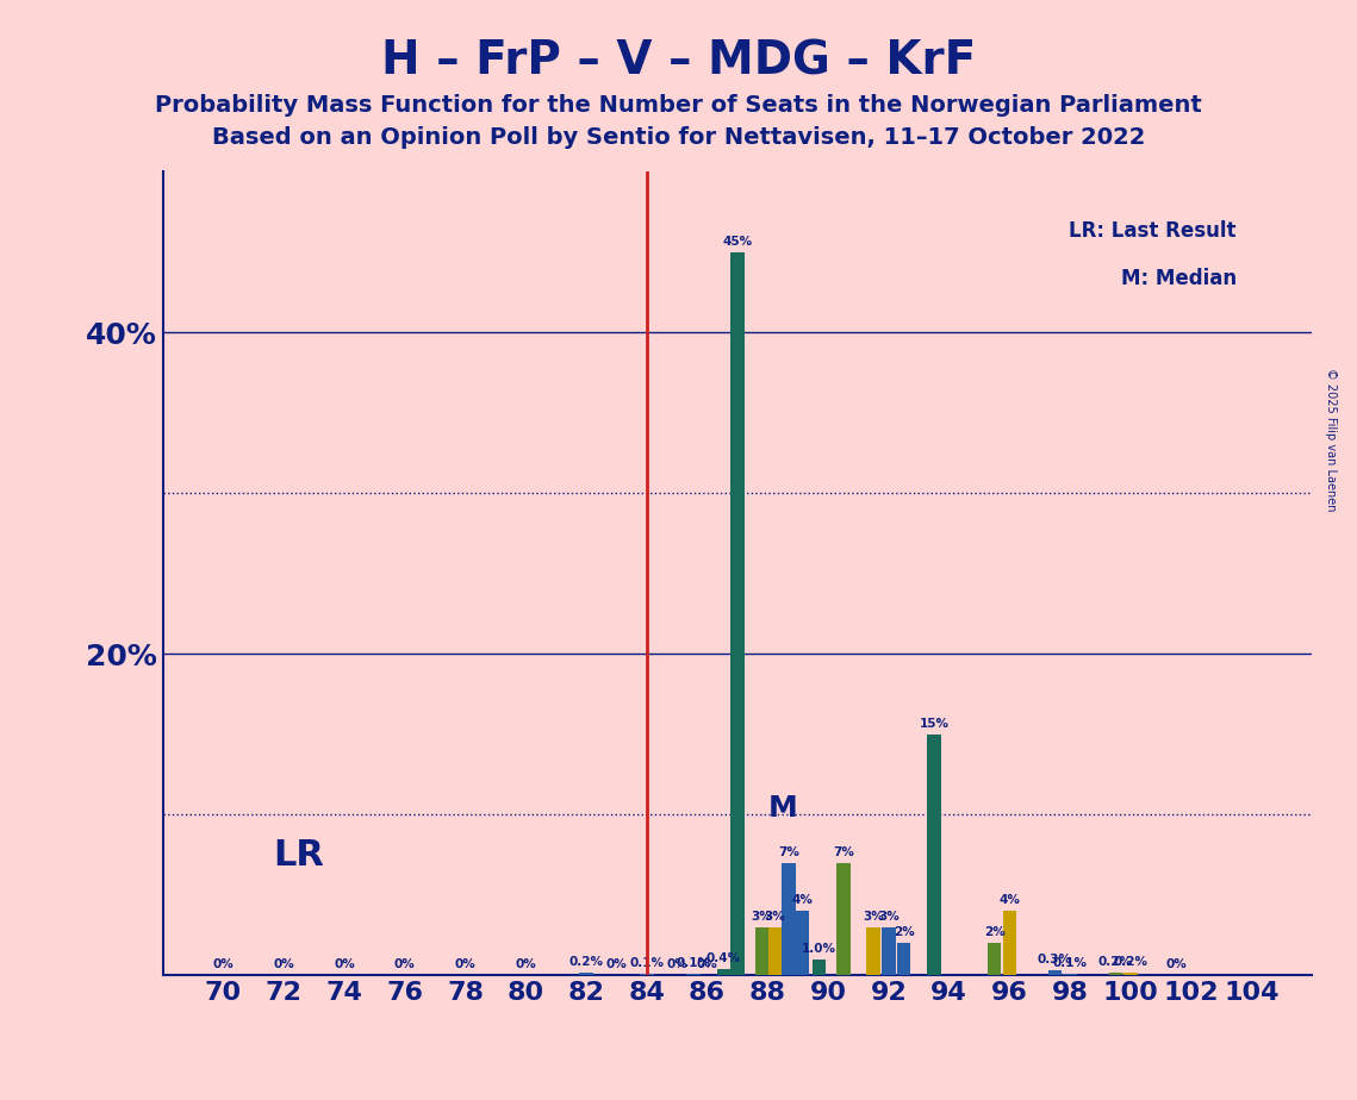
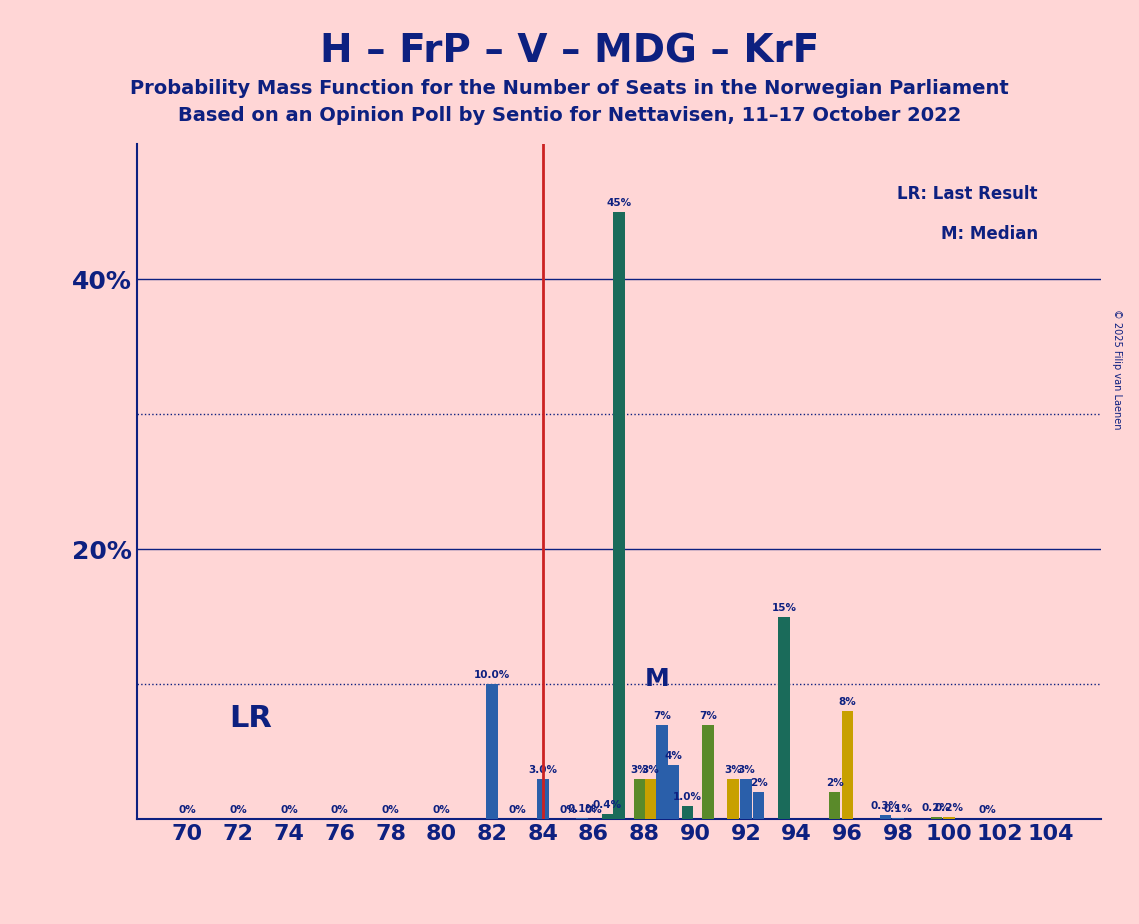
82: 0.2% -> 10.0%
84: 0.1% -> 3.0%
96: 4% -> 8%
